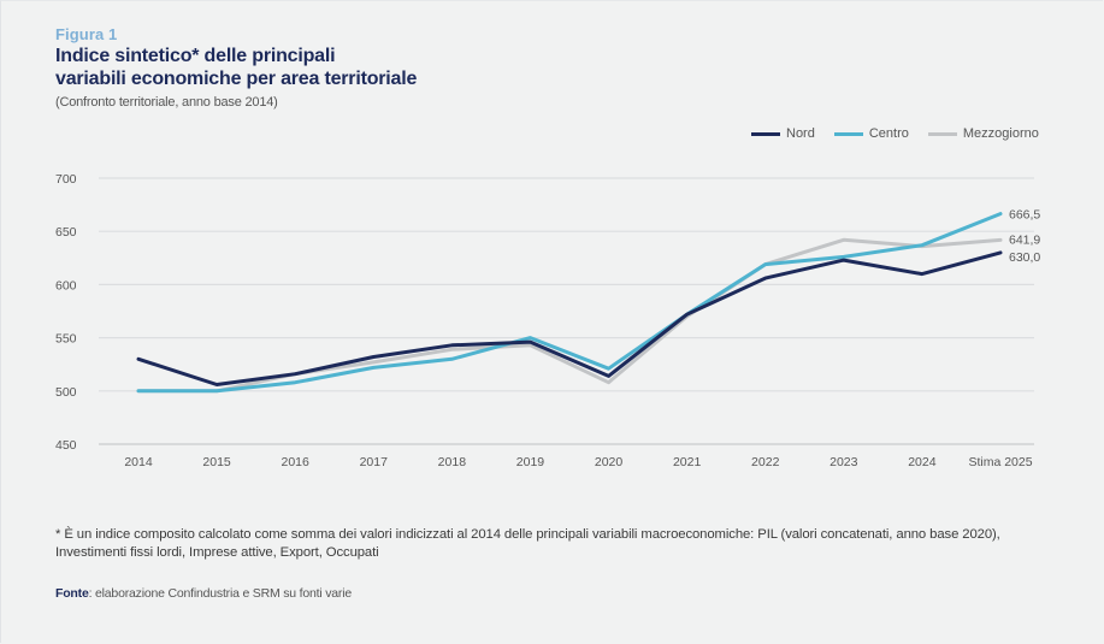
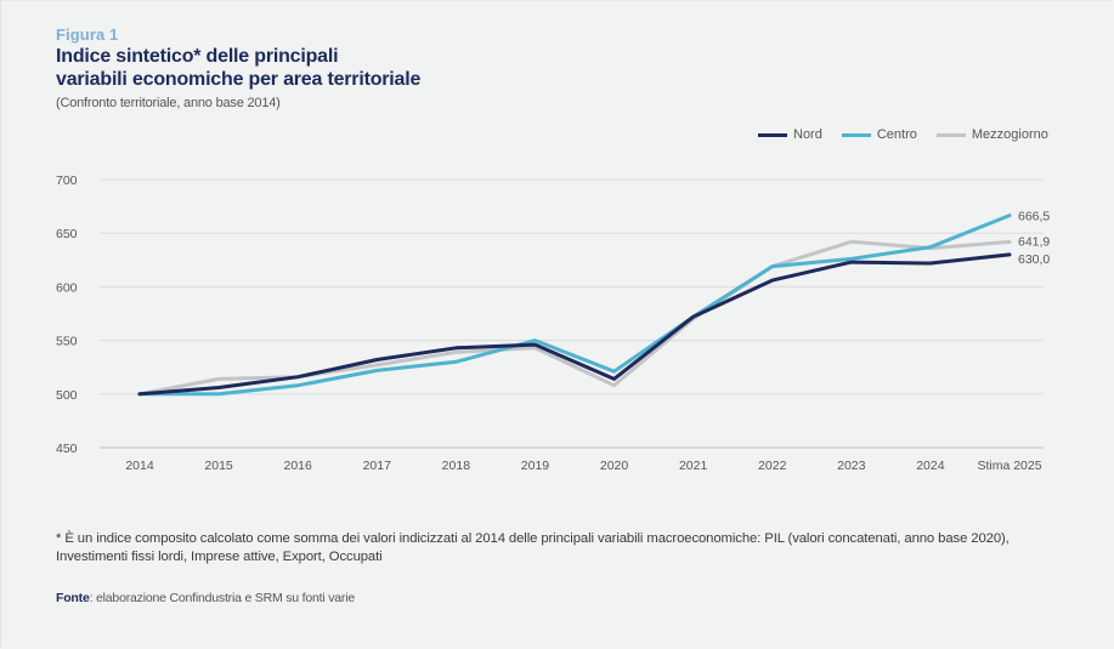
Nord/2014: 530 -> 500
Mezzogiorno/2015: 500 -> 510
Nord/2024: 610 -> 620
